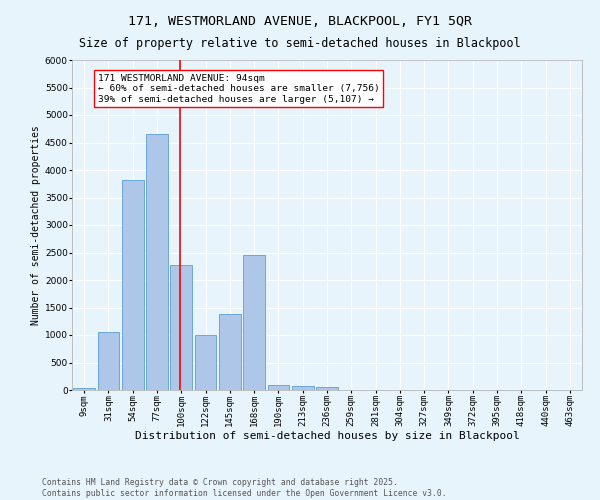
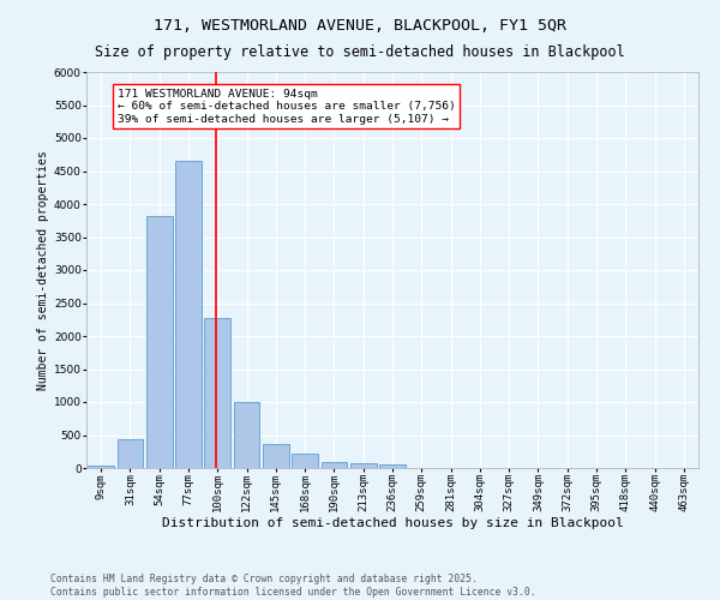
31sqm: 1060 -> 430
145sqm: 1380 -> 370
168sqm: 2460 -> 210
